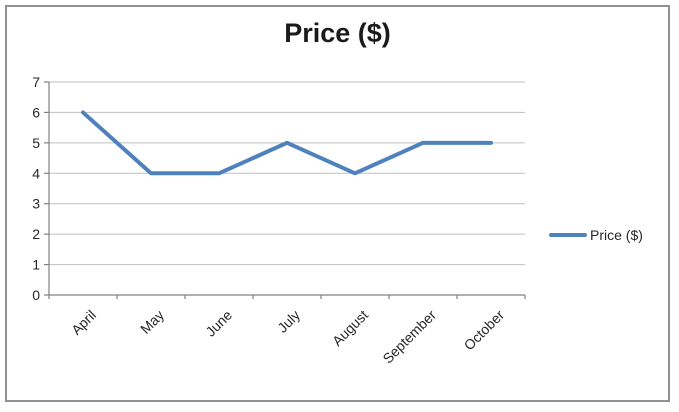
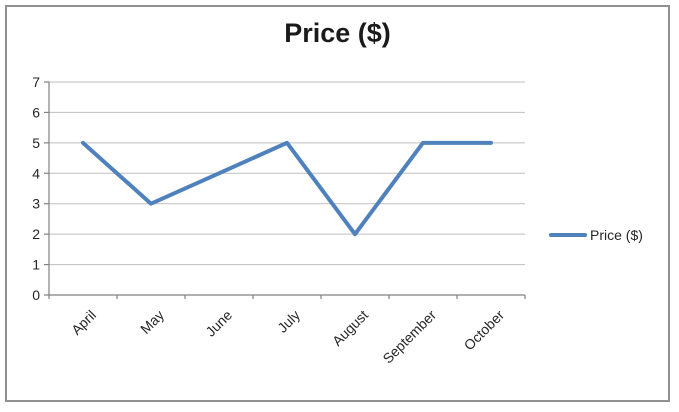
April: 6 -> 5
May: 4 -> 3
August: 4 -> 2
